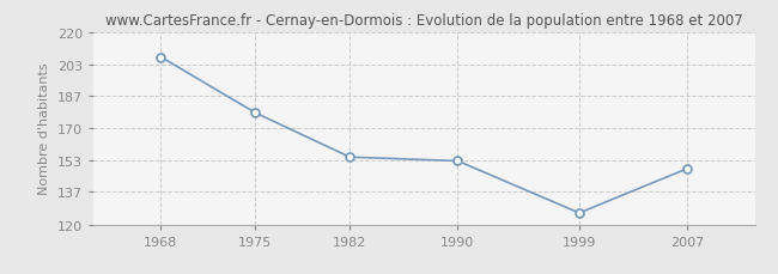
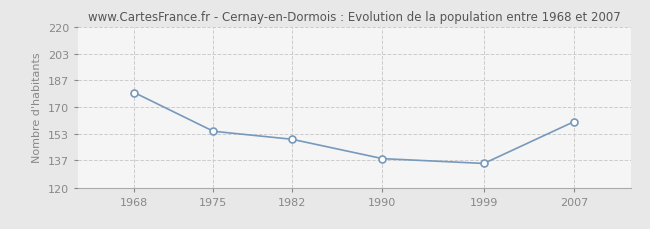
1968: 207 -> 179
1975: 178 -> 155
1982: 155 -> 150
1990: 153 -> 138
1999: 126 -> 135
2007: 149 -> 161
